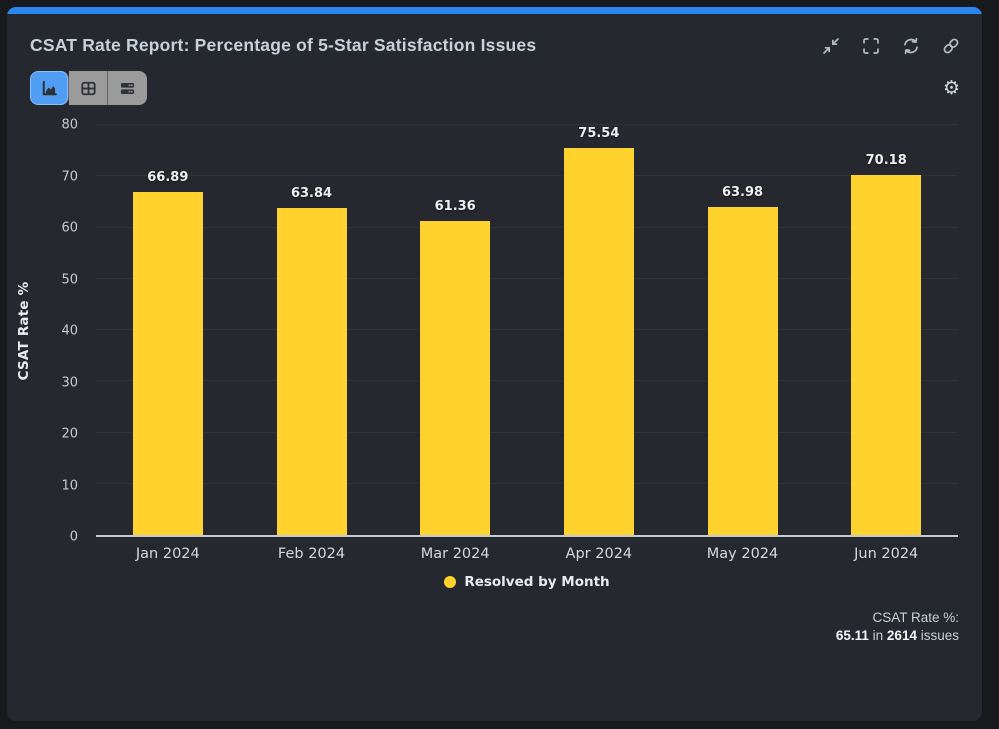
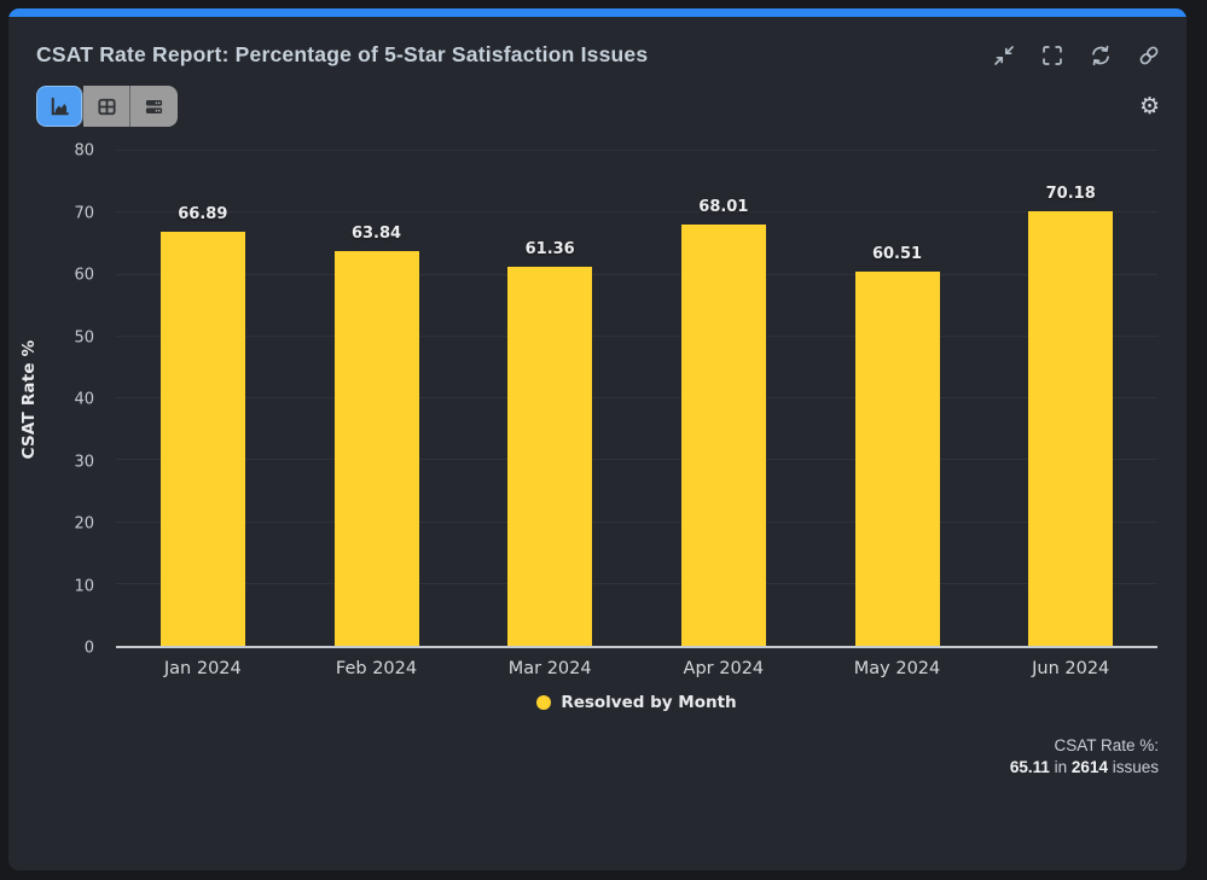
Apr 2024: 75.54 -> 68.01
May 2024: 63.98 -> 60.51
